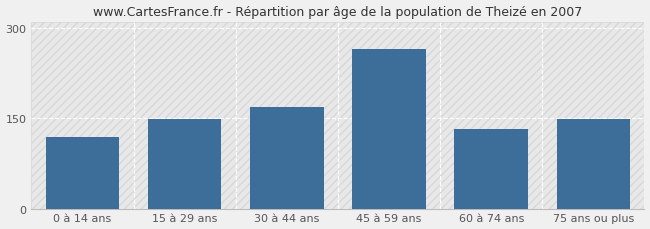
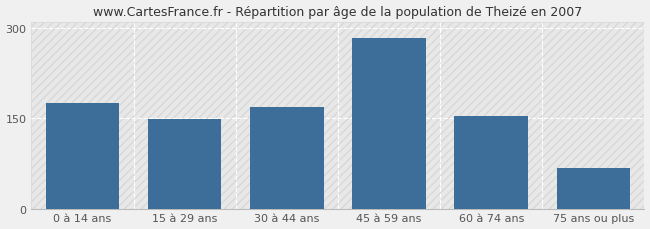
0 à 14 ans: 118 -> 175
45 à 59 ans: 264 -> 283
60 à 74 ans: 132 -> 153
75 ans ou plus: 148 -> 68
